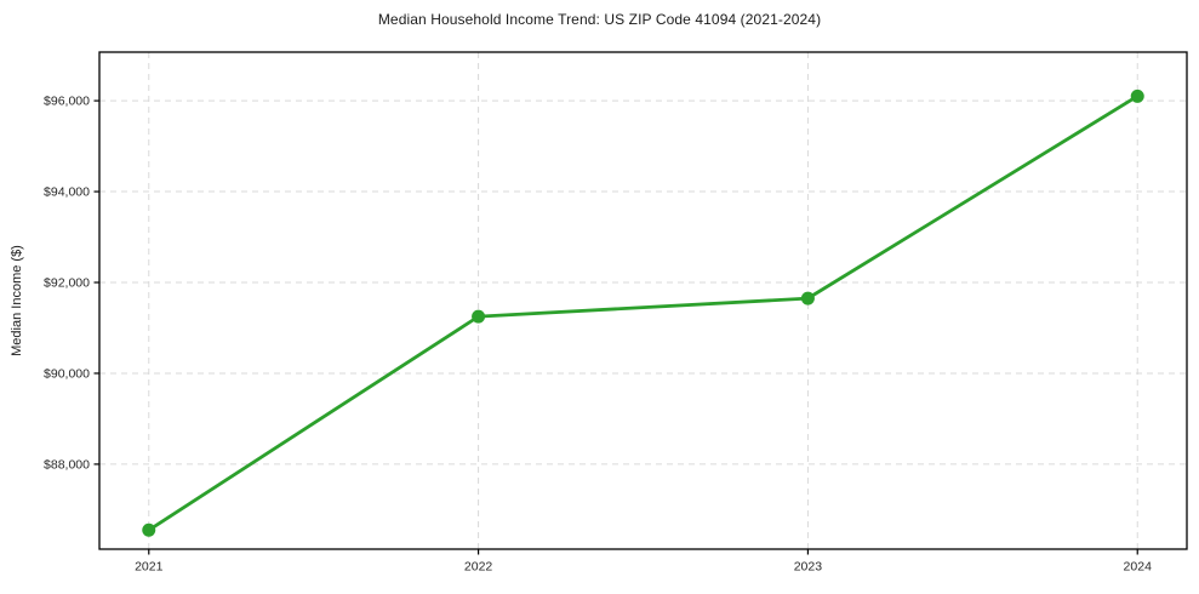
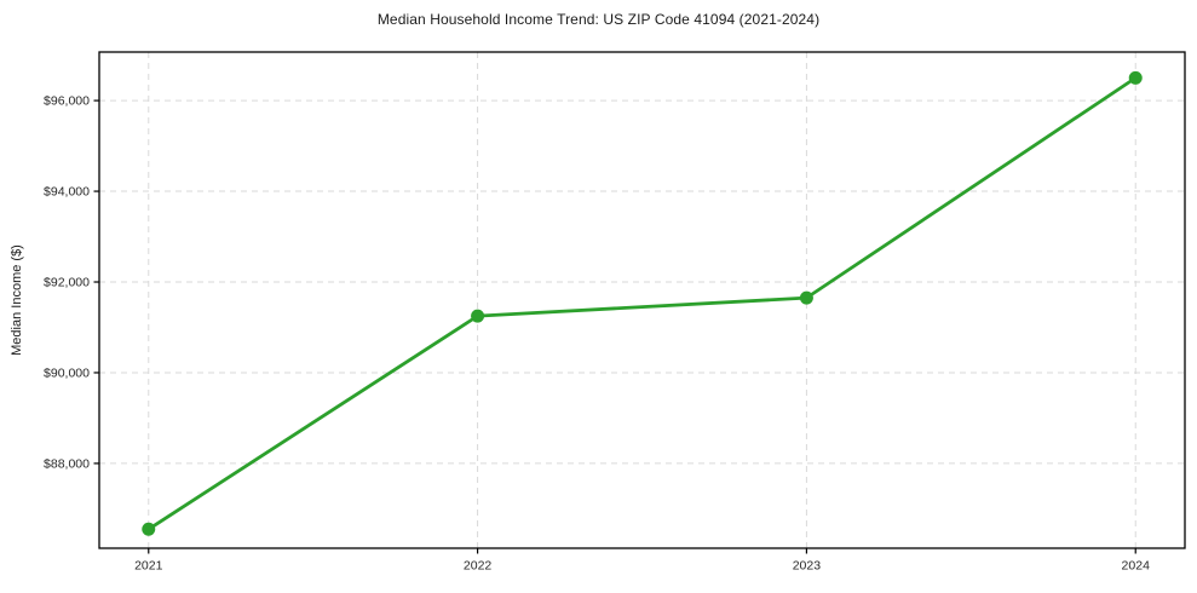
2024: $96100 -> $96500
